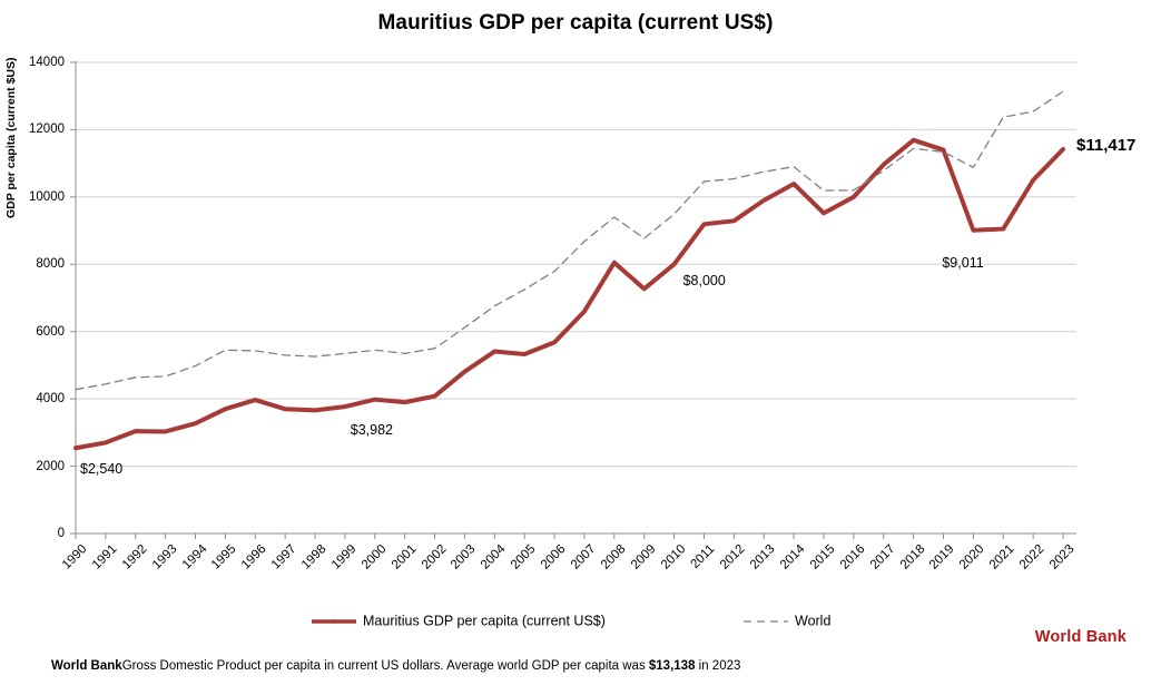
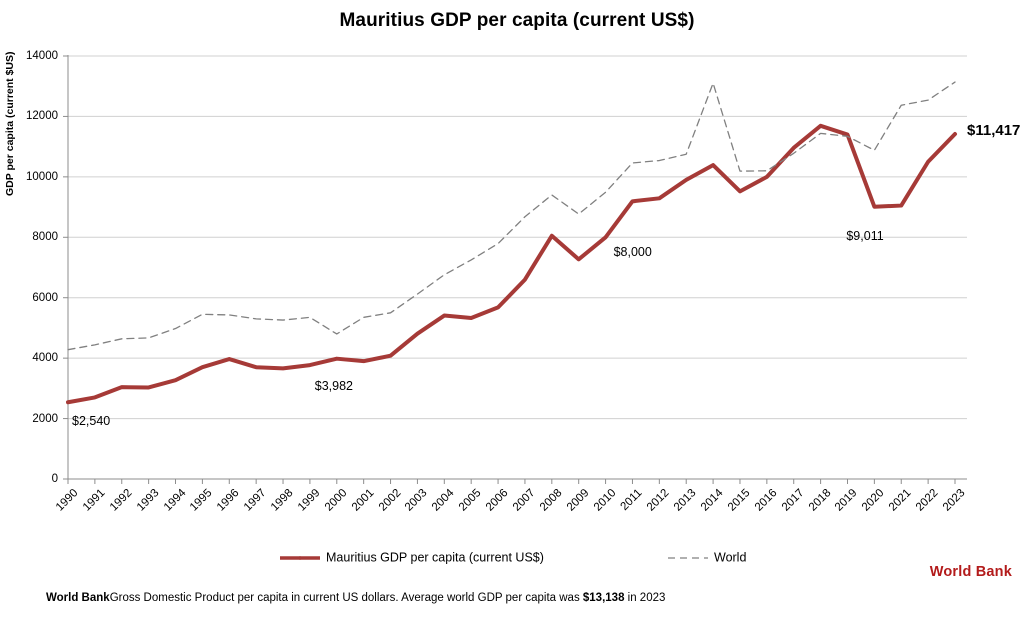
World/2000: 5400 -> 4800
World/2014: 10900 -> 13100
